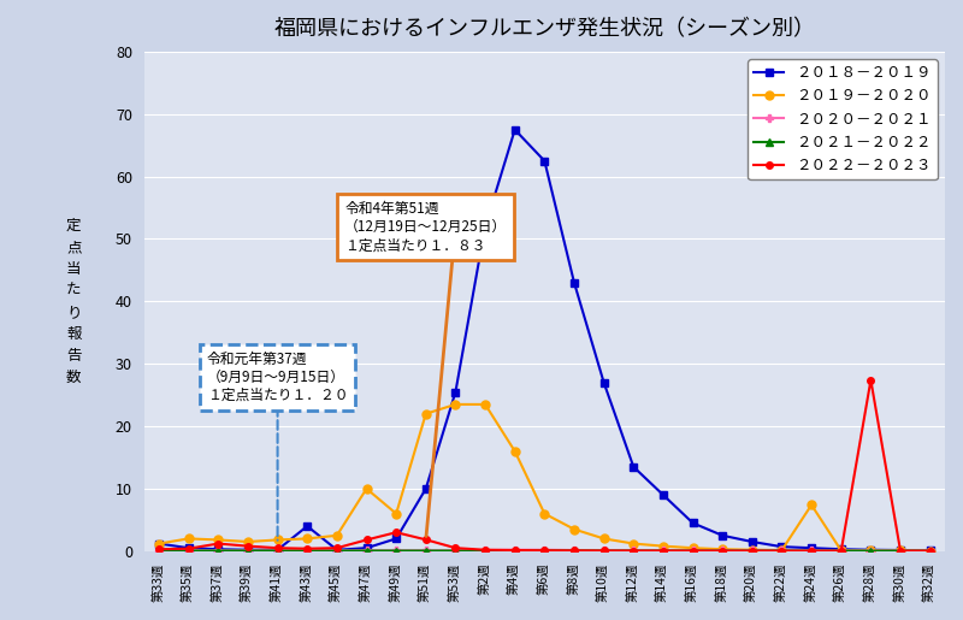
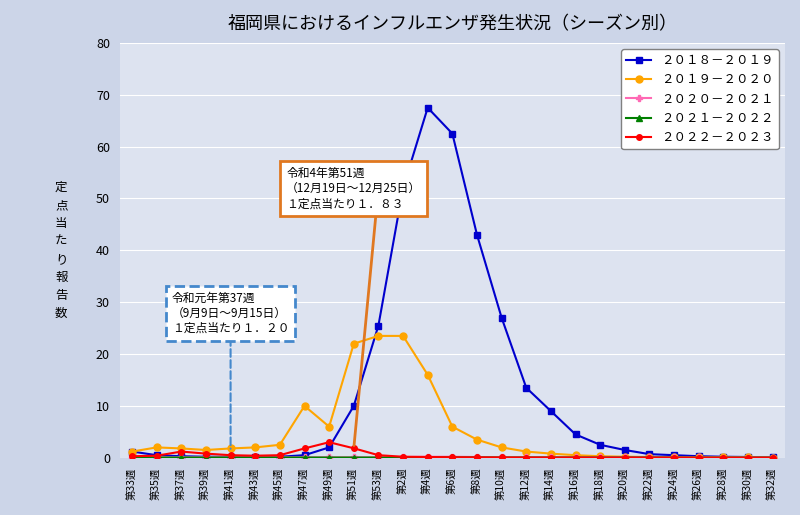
２０１８－２０１９/第43週: 4.0 -> 0.2
２０１９－２０２０/第24週: 7.4 -> 0.1
２０２２－２０２３/第28週: 27.4 -> 0.0
